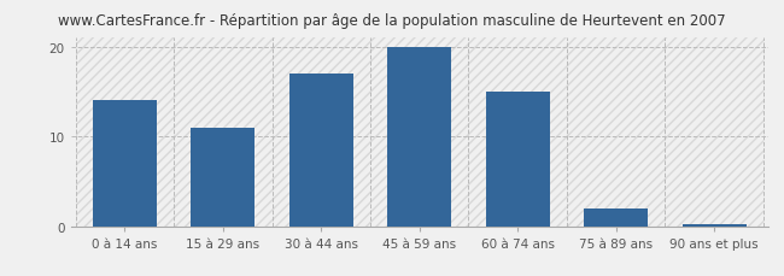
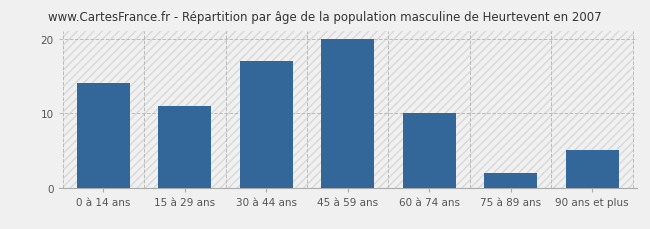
60 à 74 ans: 15.0 -> 10.0
90 ans et plus: 0.2 -> 5.0
